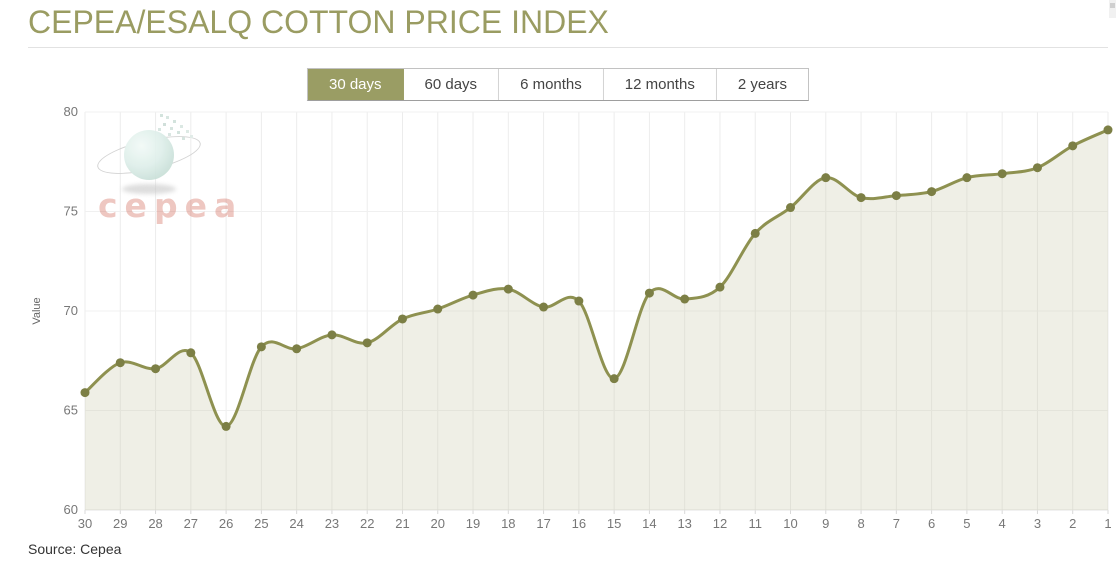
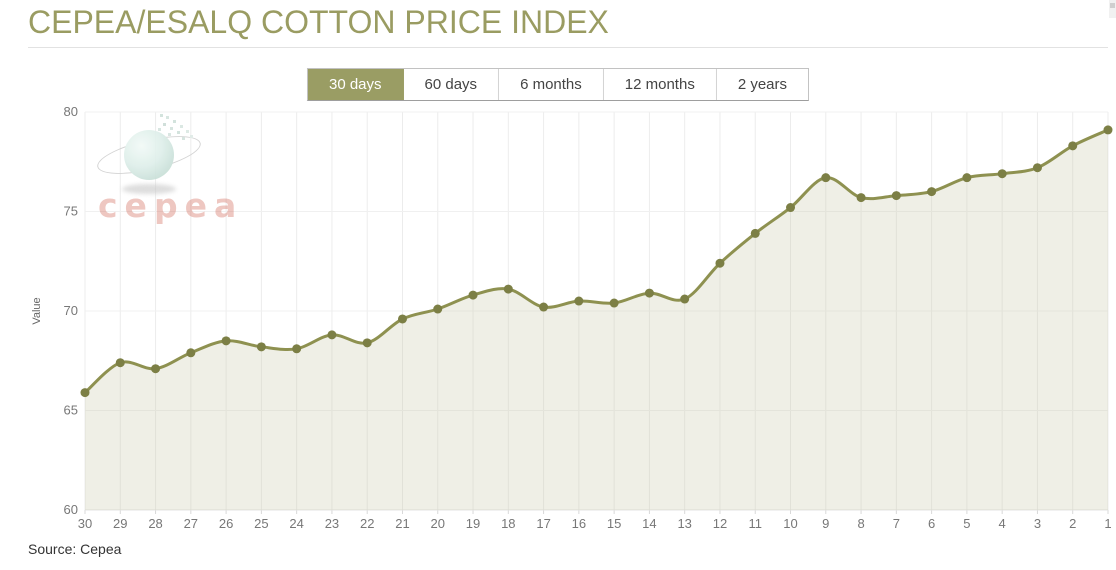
26: 64.2 -> 68.5
15: 66.6 -> 70.4
12: 71.2 -> 72.4
